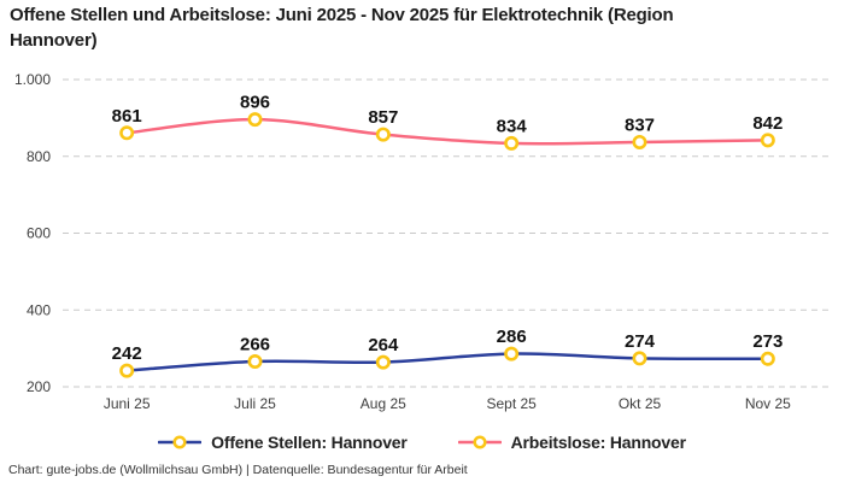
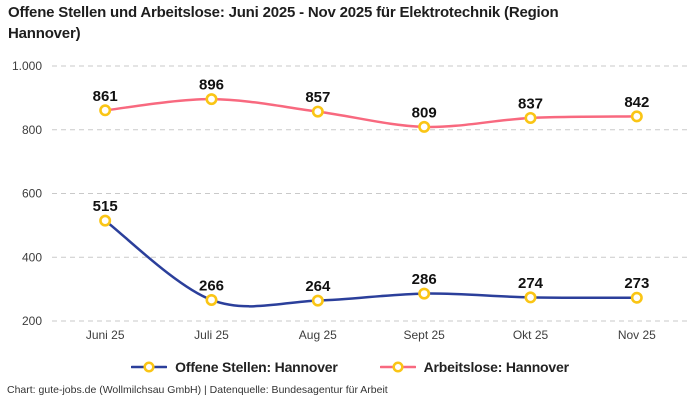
Offene Stellen: Hannover/Juni 25: 242 -> 515
Arbeitslose: Hannover/Sept 25: 834 -> 809
